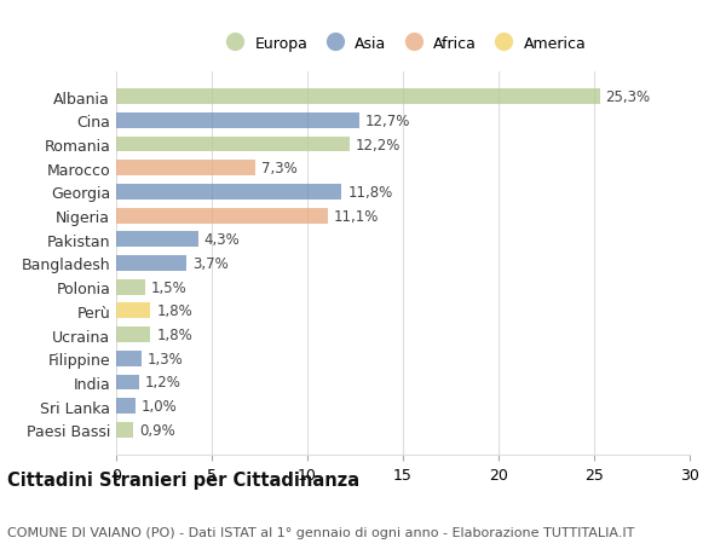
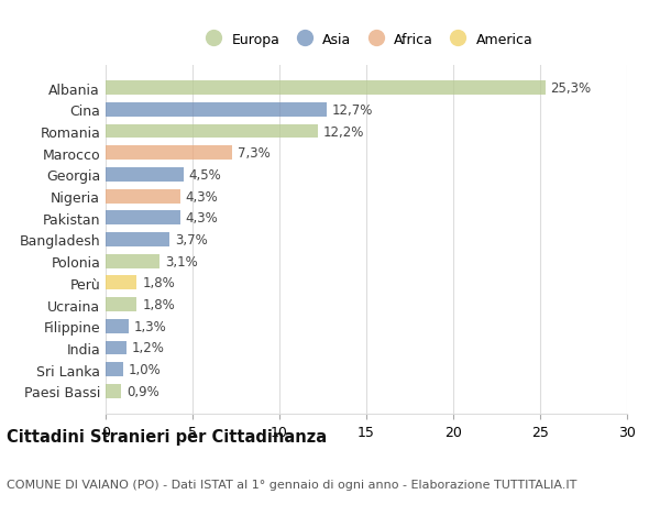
Georgia: 11,8% -> 4,5%
Nigeria: 11,1% -> 4,3%
Polonia: 1,5% -> 3,1%
